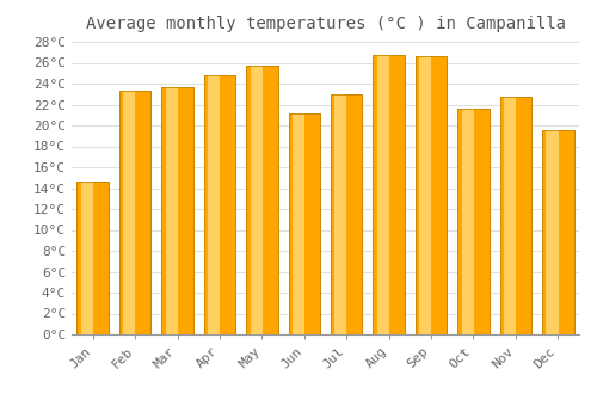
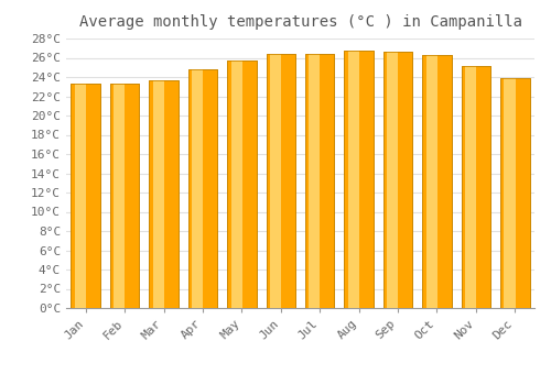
Jan: 14.6°C -> 23.3°C
Jun: 21.2°C -> 26.4°C
Jul: 23.0°C -> 26.4°C
Oct: 21.6°C -> 26.3°C
Nov: 22.8°C -> 25.1°C
Dec: 19.6°C -> 23.9°C
